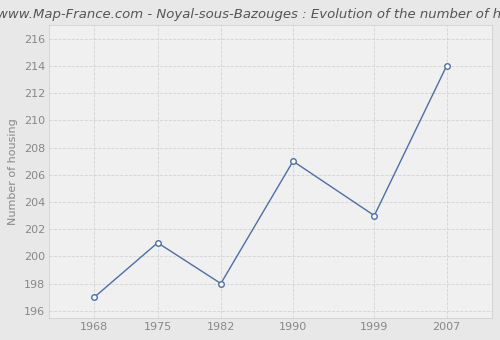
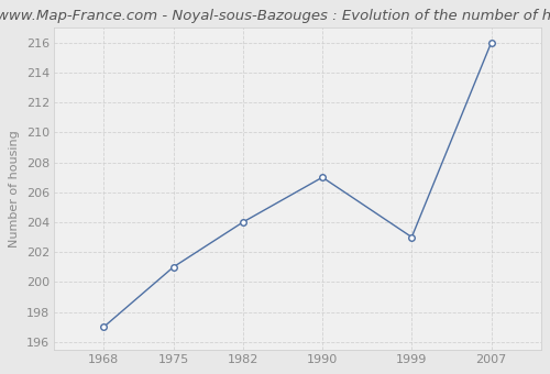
1982: 198 -> 204
2007: 214 -> 216
